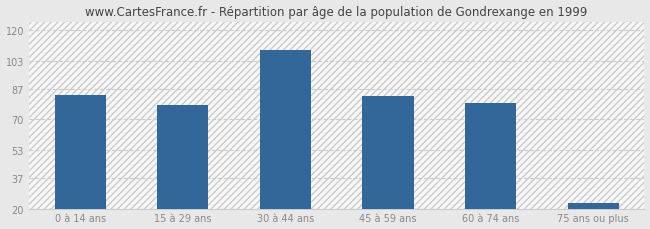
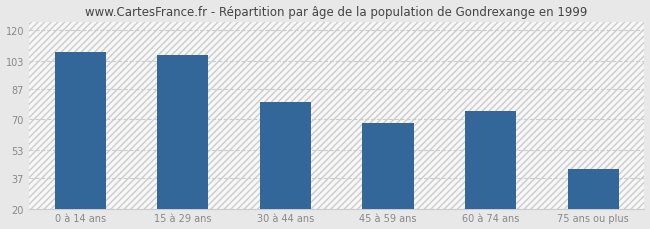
0 à 14 ans: 84 -> 108
15 à 29 ans: 78 -> 106
30 à 44 ans: 109 -> 80
45 à 59 ans: 83 -> 68
60 à 74 ans: 79 -> 75
75 ans ou plus: 23 -> 42
